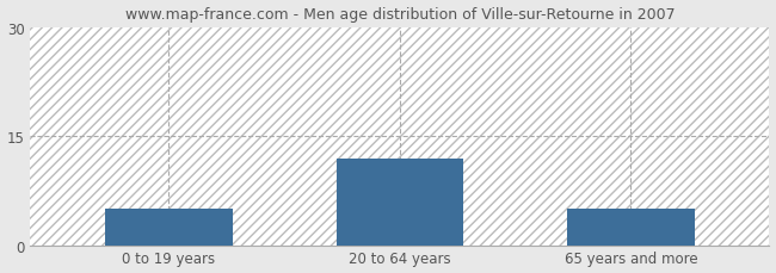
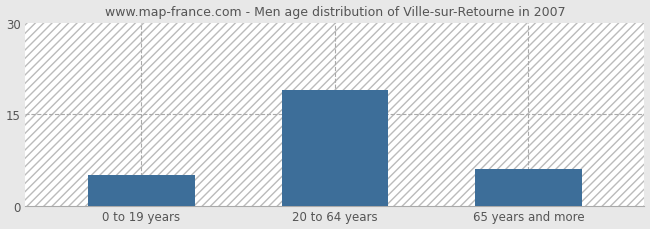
20 to 64 years: 12 -> 19
65 years and more: 5 -> 6
